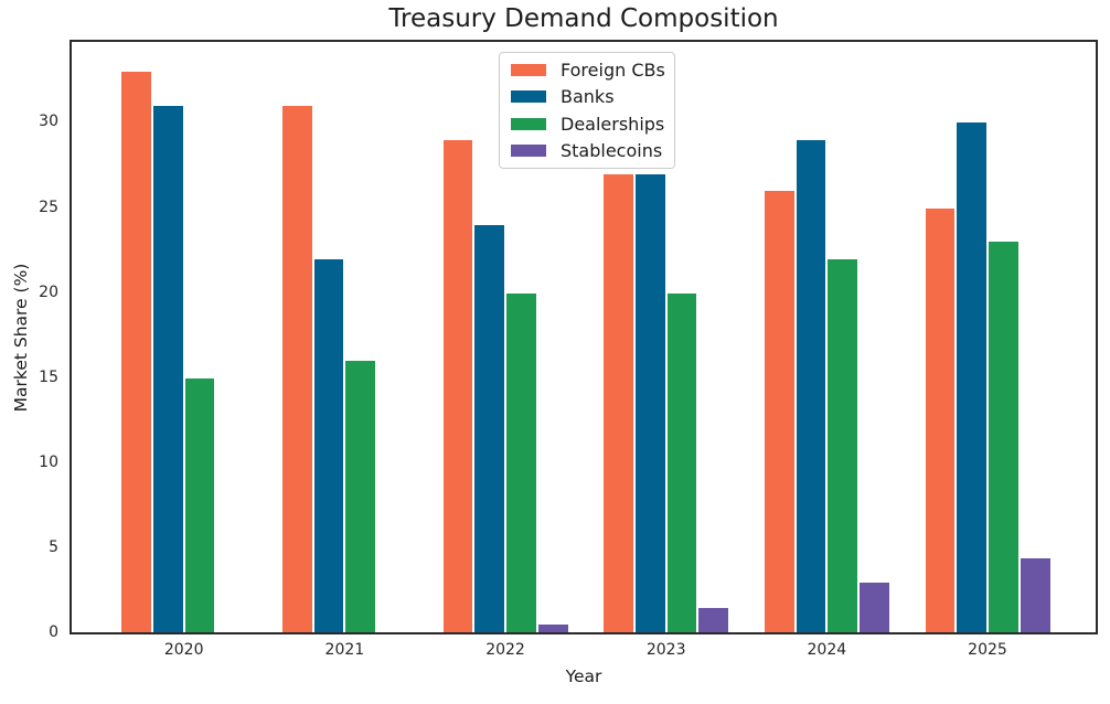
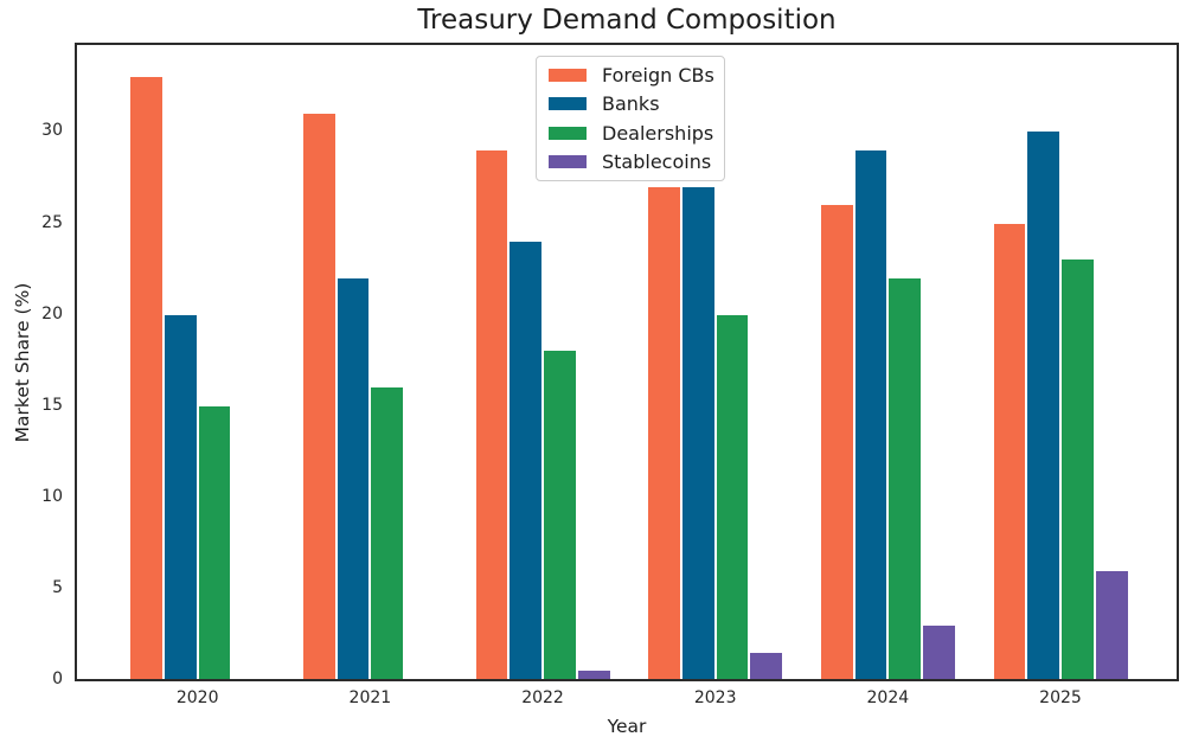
Banks/2020: 31 -> 20
Dealerships/2022: 20 -> 18
Stablecoins/2025: 4.4 -> 6.0
